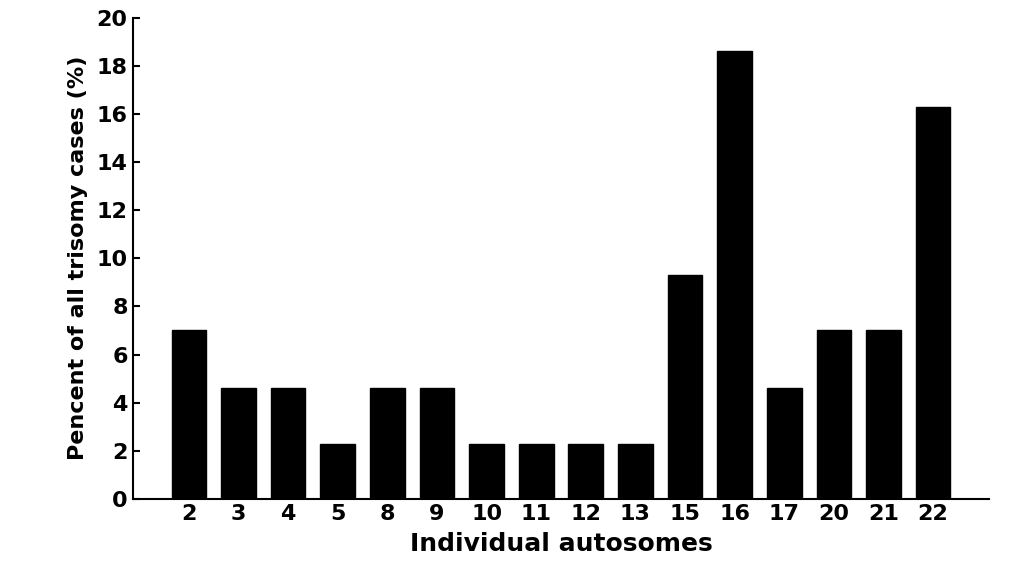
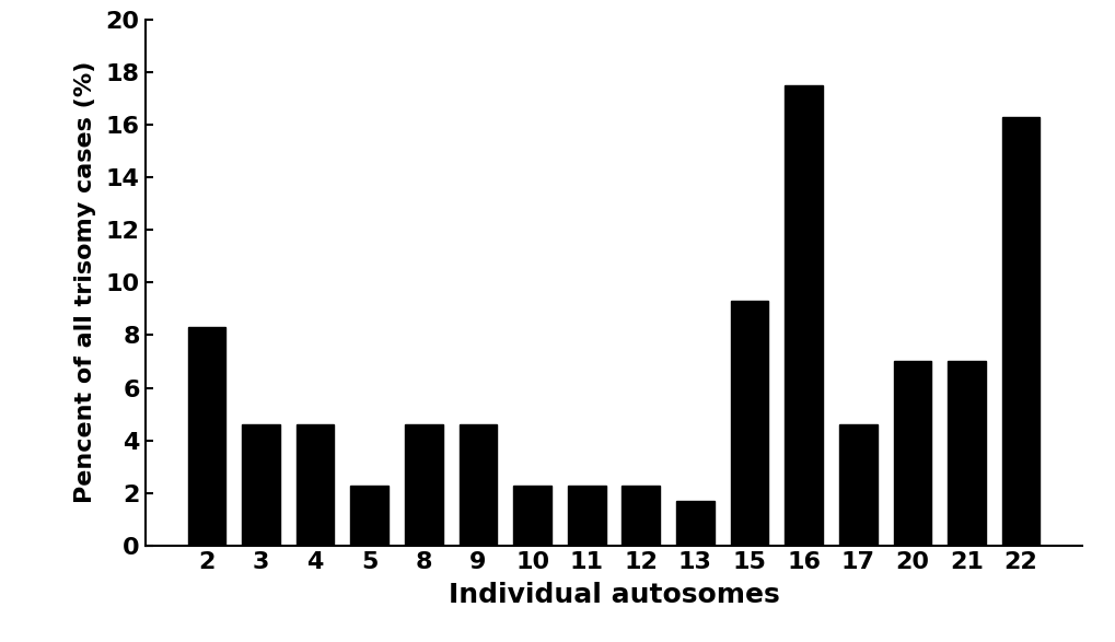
2: 7.0 -> 8.3
13: 2.3 -> 1.7
16: 18.6 -> 17.5
